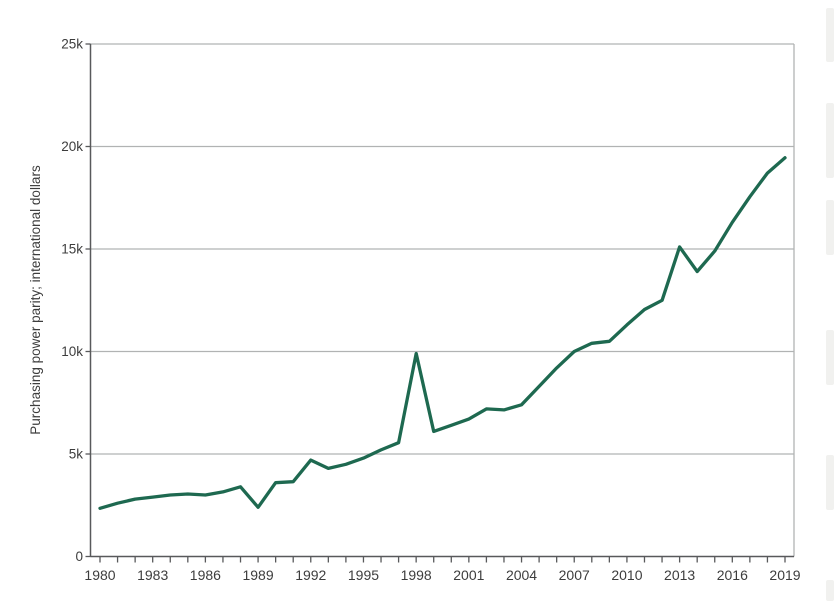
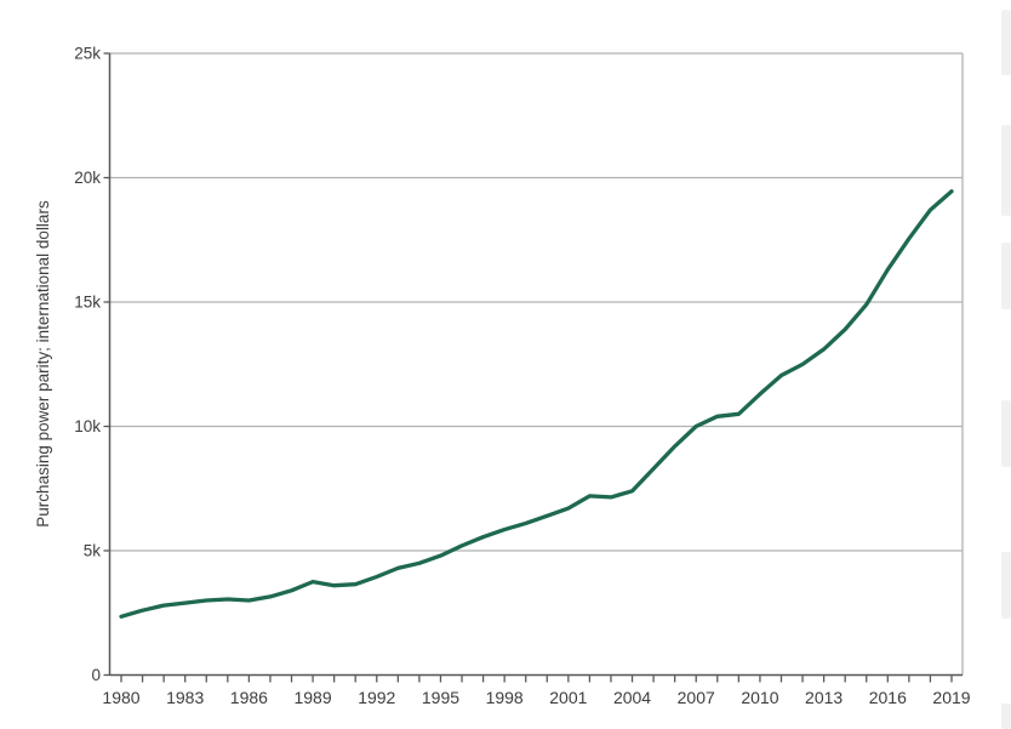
1989: 2.4k -> 3.8k
1992: 4.7k -> 4.0k
1998: 9.9k -> 5.8k
2013: 15.1k -> 13.1k
